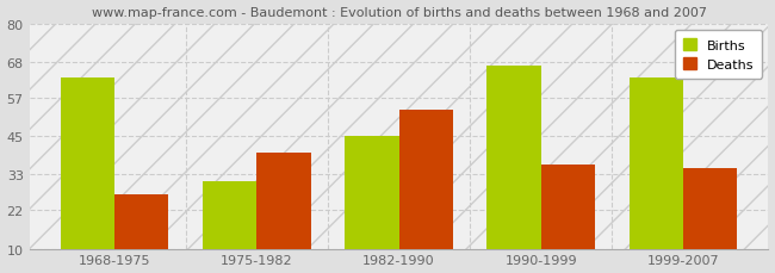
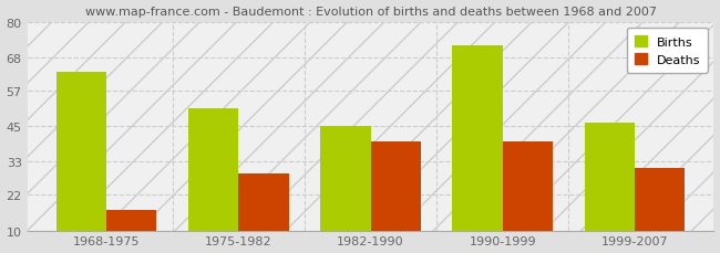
Deaths/1968-1975: 27 -> 17
Births/1975-1982: 31 -> 51
Deaths/1975-1982: 40 -> 29
Deaths/1982-1990: 53 -> 40
Births/1990-1999: 67 -> 72
Deaths/1990-1999: 36 -> 40
Births/1999-2007: 63 -> 46
Deaths/1999-2007: 35 -> 31
